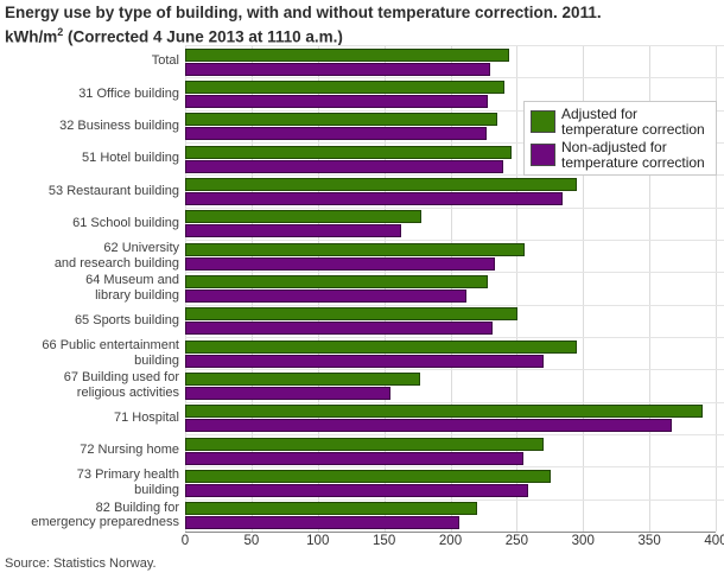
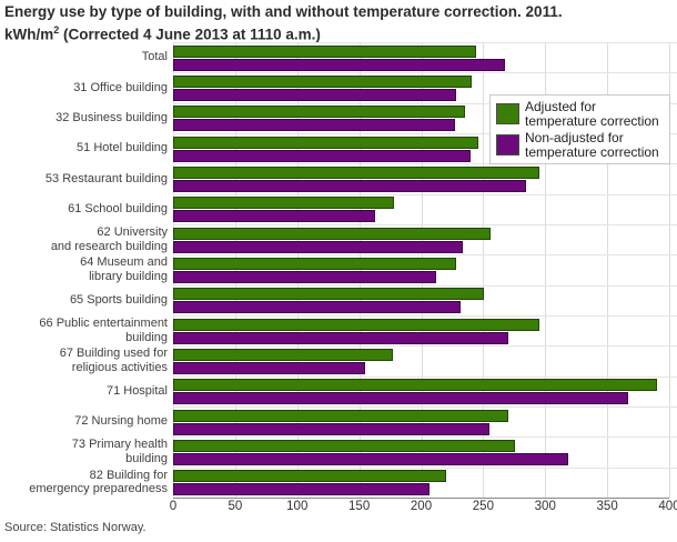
Non-adjusted for temperature correction/Total: 230 -> 268
Non-adjusted for temperature correction/73 Primary health building: 259 -> 319
